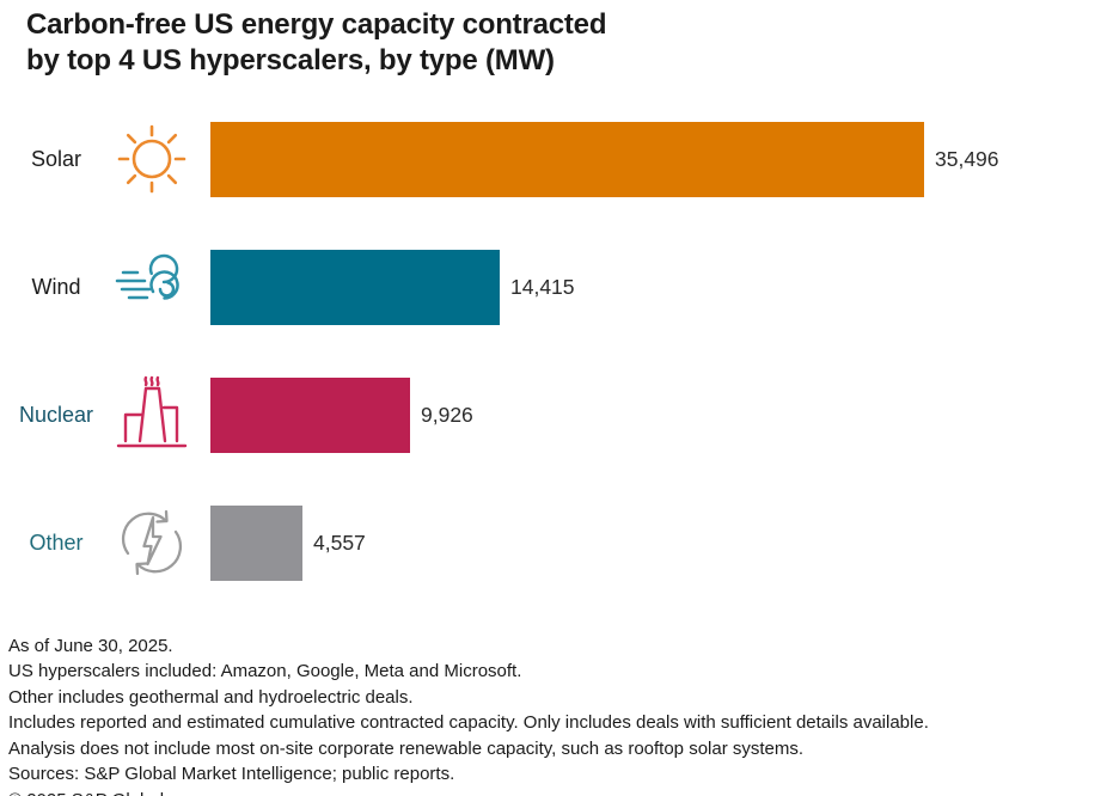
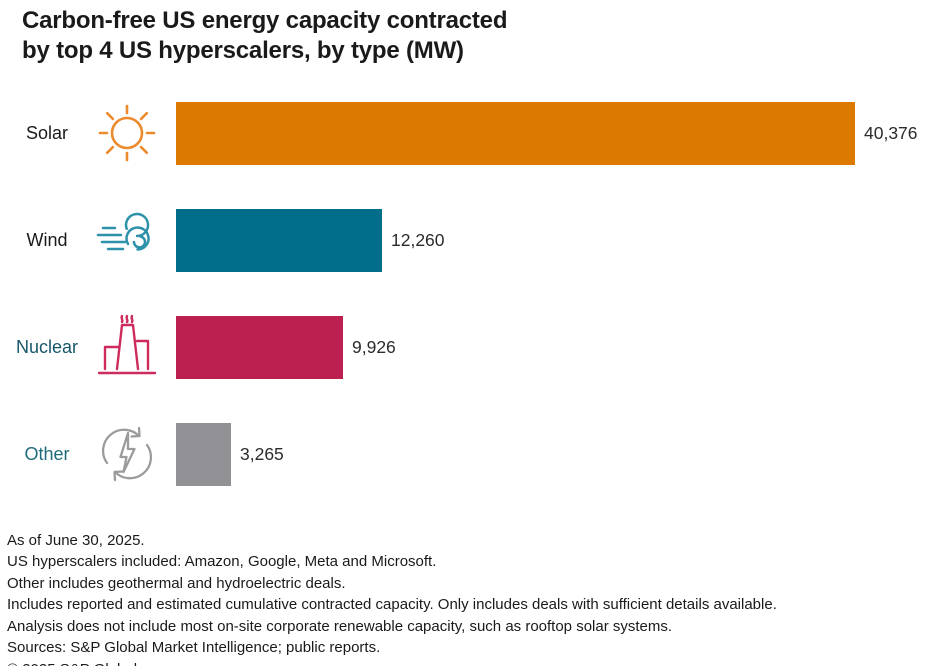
Solar: 35,496 -> 40,376
Wind: 14,415 -> 12,260
Other: 4,557 -> 3,265
